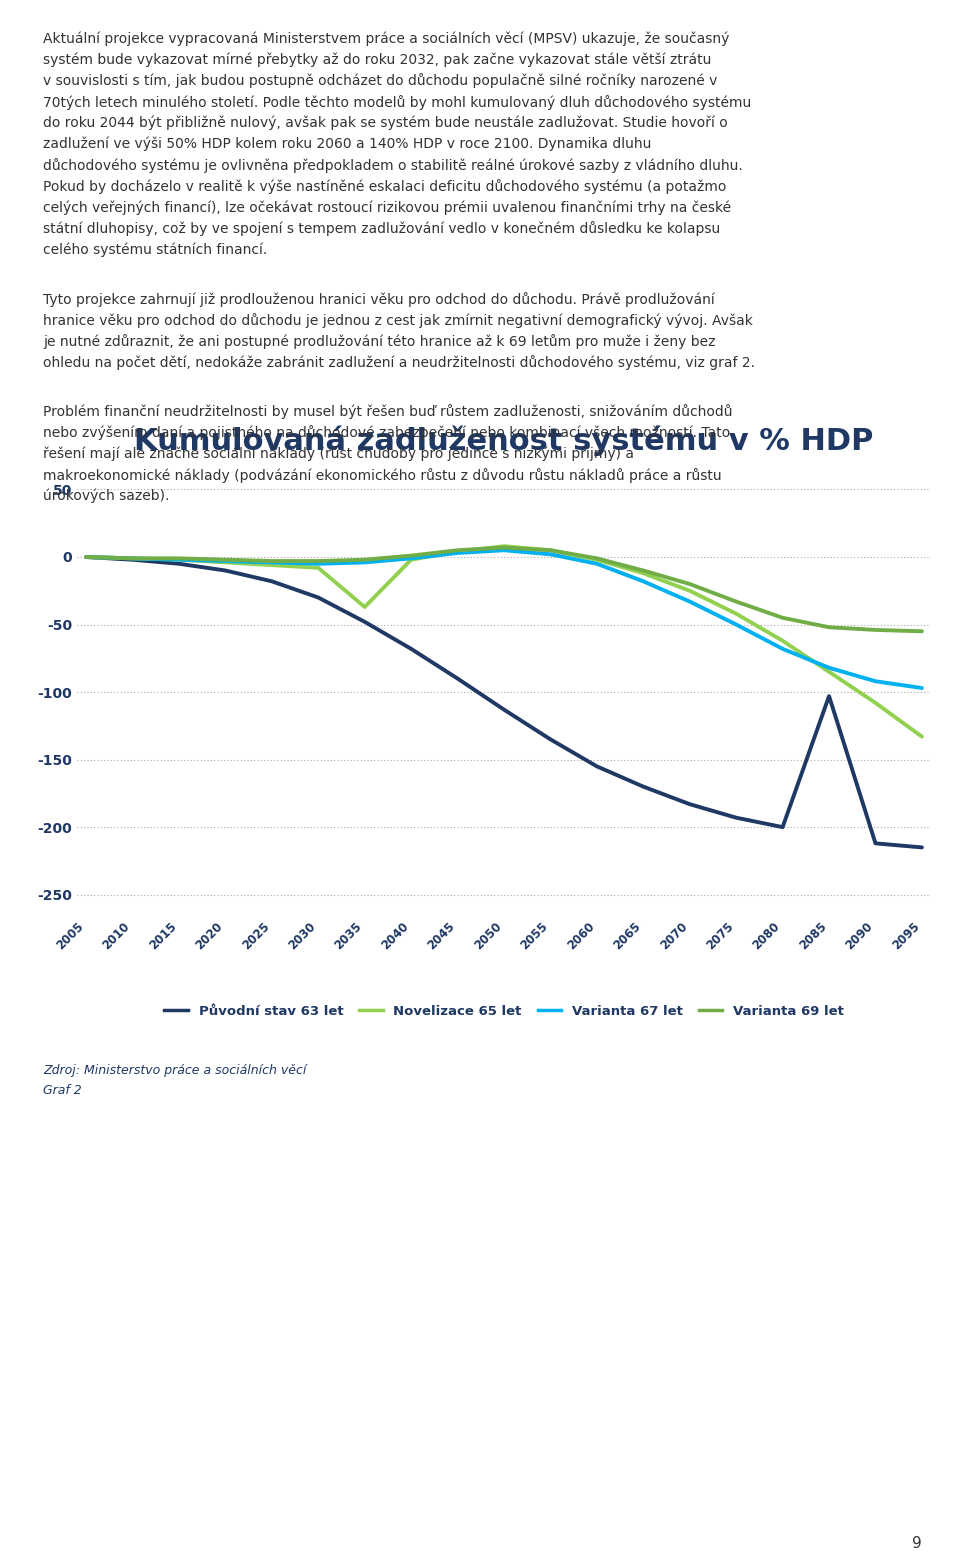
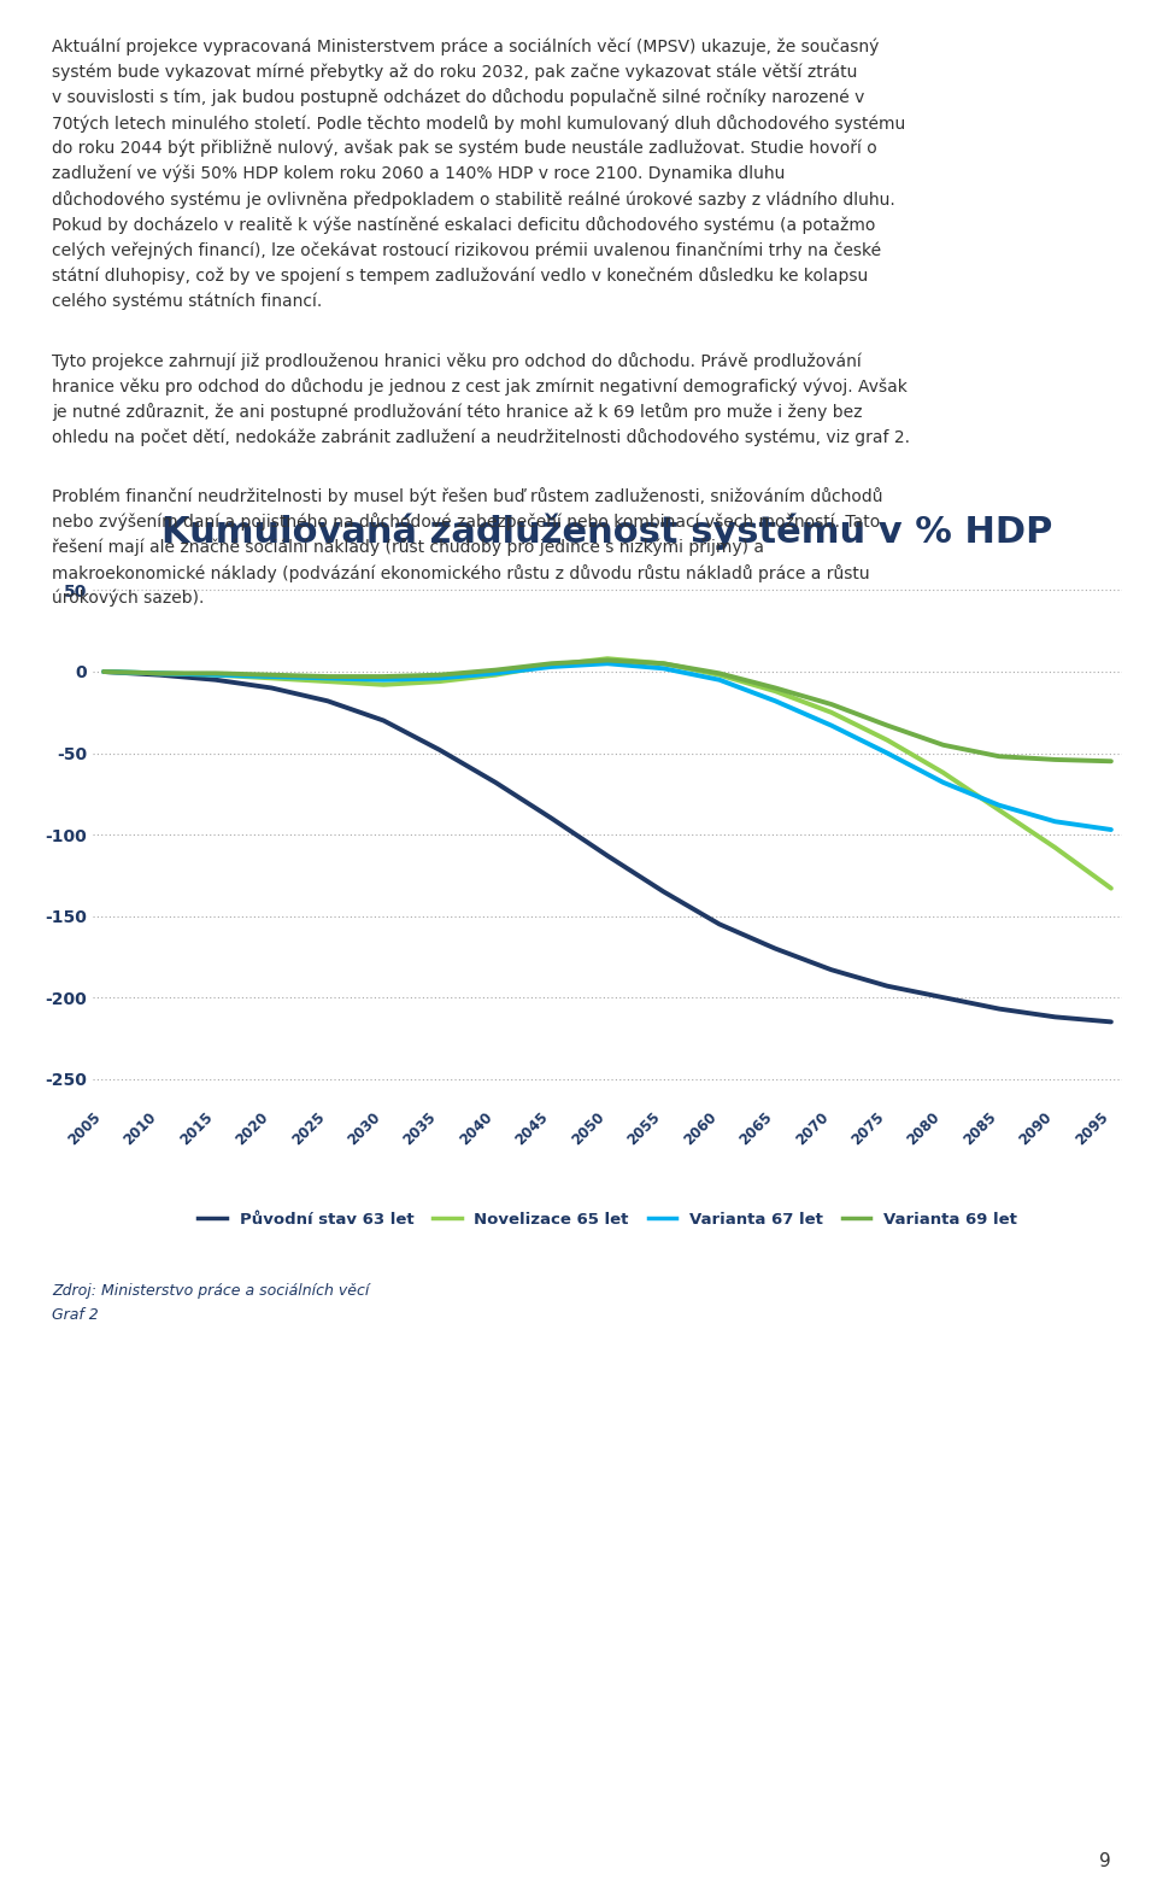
Novelizace 65 let/2035: -37 -> -6
Původní stav 63 let/2085: -103 -> -207
